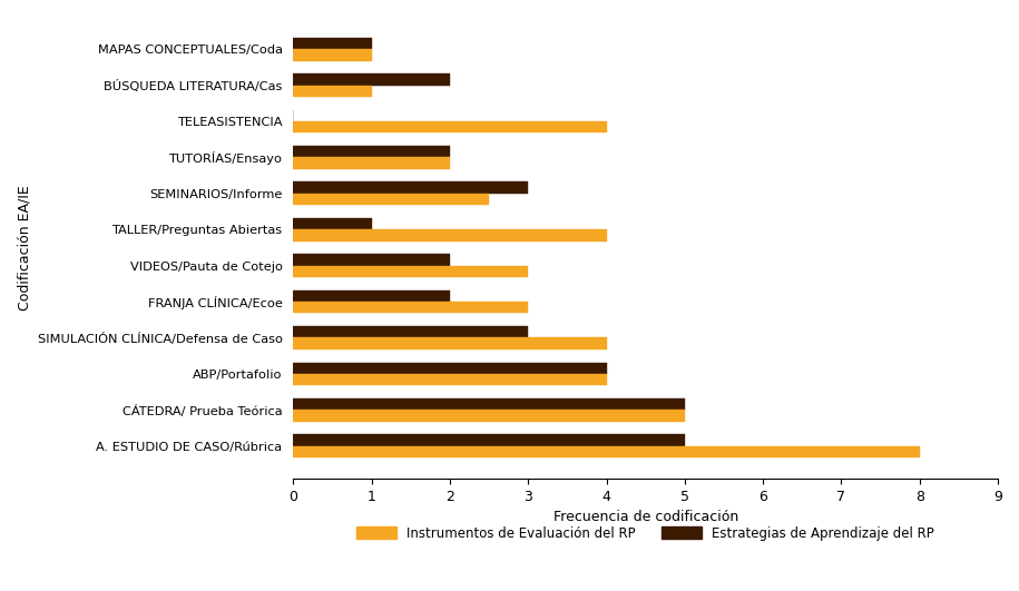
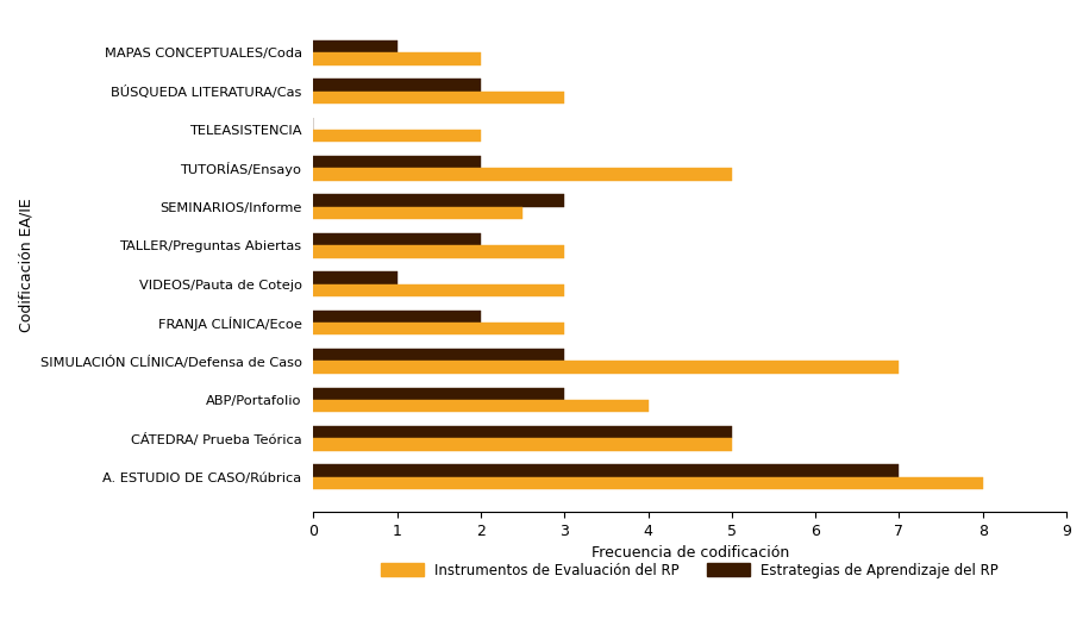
Instrumentos de Evaluación del RP/MAPAS CONCEPTUALES/Coda: 1.0 -> 2.0
Instrumentos de Evaluación del RP/BÚSQUEDA LITERATURA/Cas: 1.0 -> 3.0
Instrumentos de Evaluación del RP/TELEASISTENCIA: 4.0 -> 2.0
Instrumentos de Evaluación del RP/TUTORÍAS/Ensayo: 2.0 -> 5.0
Estrategias de Aprendizaje del RP/TALLER/Preguntas Abiertas: 1 -> 2
Instrumentos de Evaluación del RP/TALLER/Preguntas Abiertas: 4.0 -> 3.0
Estrategias de Aprendizaje del RP/VIDEOS/Pauta de Cotejo: 2 -> 1
Instrumentos de Evaluación del RP/SIMULACIÓN CLÍNICA/Defensa de Caso: 4.0 -> 7.0
Estrategias de Aprendizaje del RP/ABP/Portafolio: 4 -> 3
Estrategias de Aprendizaje del RP/A. ESTUDIO DE CASO/Rúbrica: 5 -> 7
